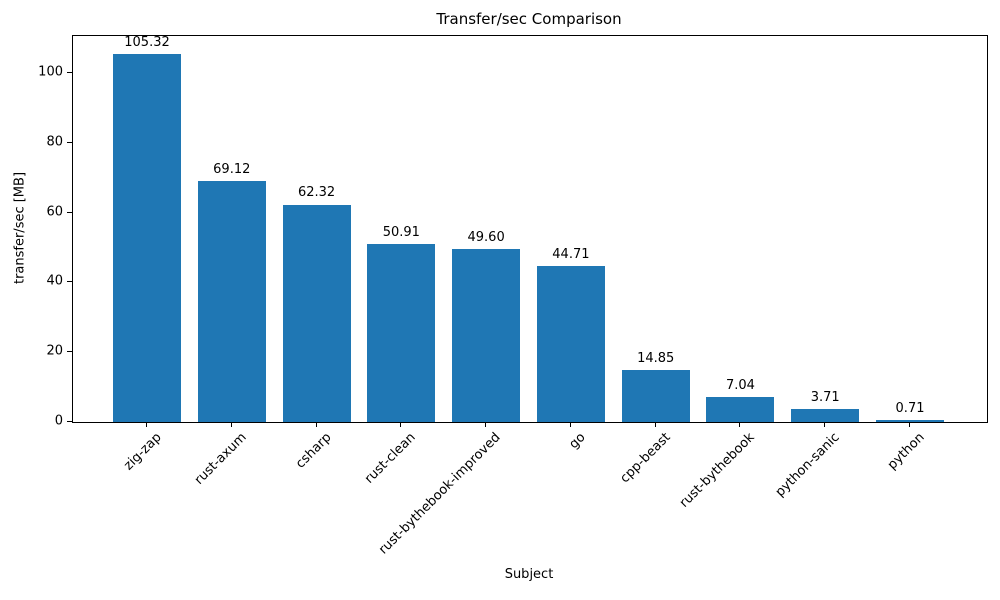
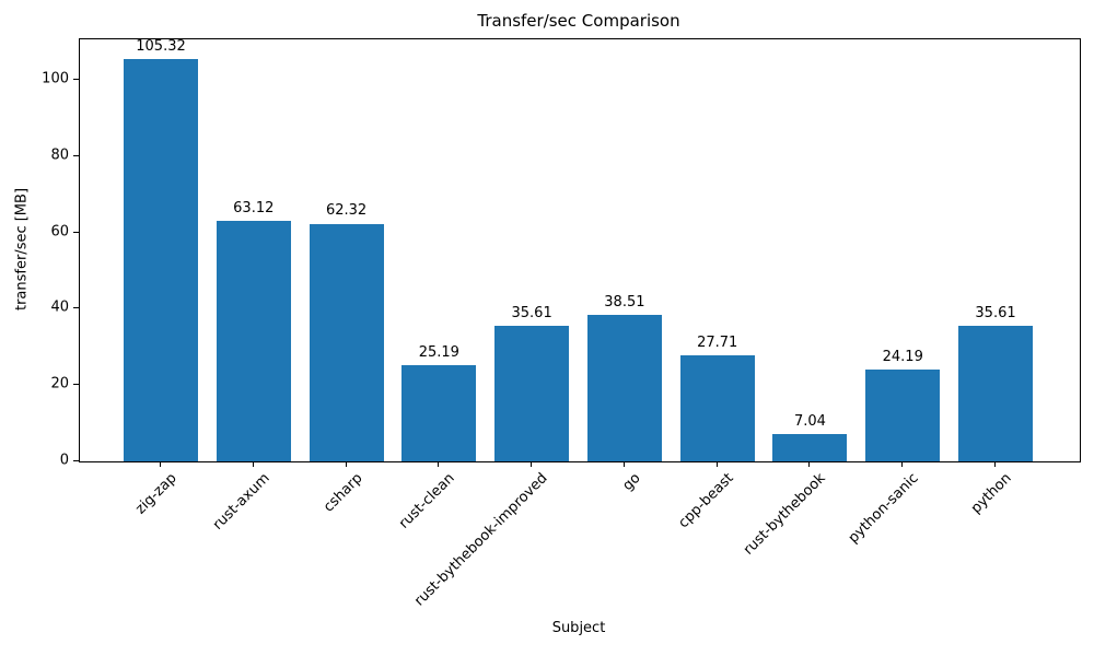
rust-axum: 69.12 -> 63.12
rust-clean: 50.91 -> 25.19
rust-bythebook-improved: 49.60 -> 35.61
go: 44.71 -> 38.51
cpp-beast: 14.85 -> 27.71
python-sanic: 3.71 -> 24.19
python: 0.71 -> 35.61
